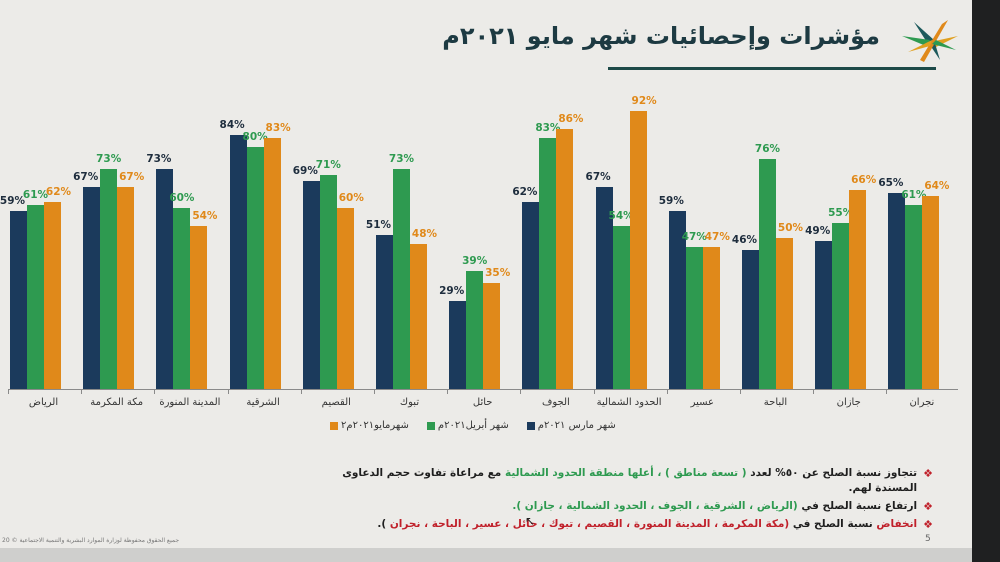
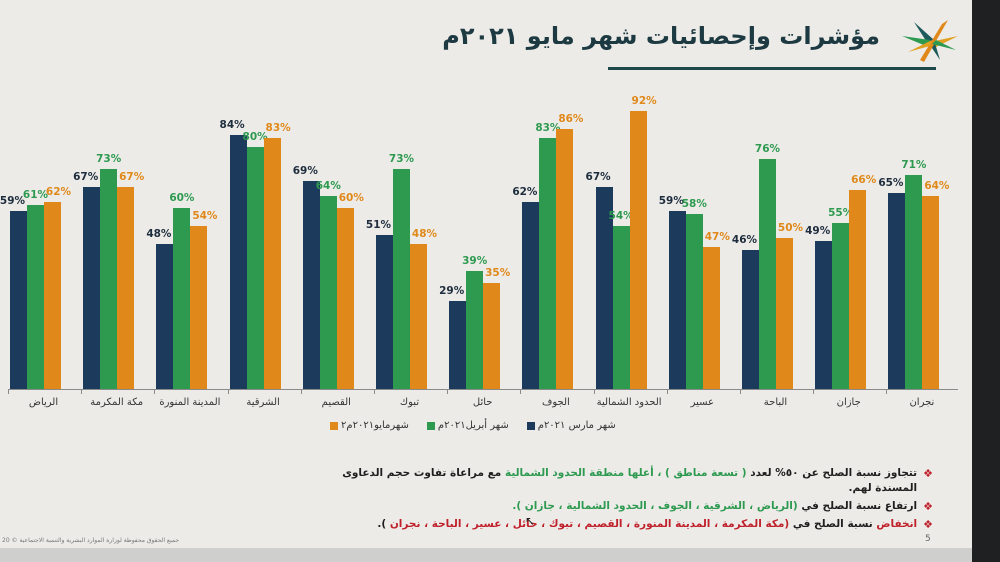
شهر مارس ٢٠٢١م/المدينة المنورة: 73% -> 48%
شهر أبريل٢٠٢١م/القصيم: 71% -> 64%
شهر أبريل٢٠٢١م/عسير: 47% -> 58%
شهر أبريل٢٠٢١م/نجران: 61% -> 71%
